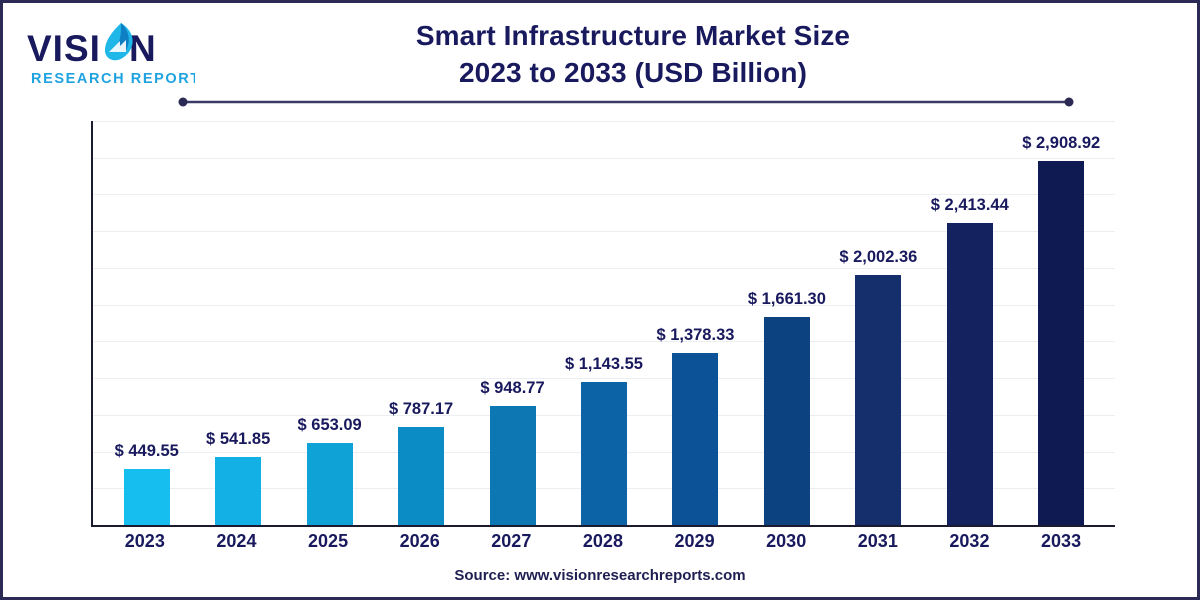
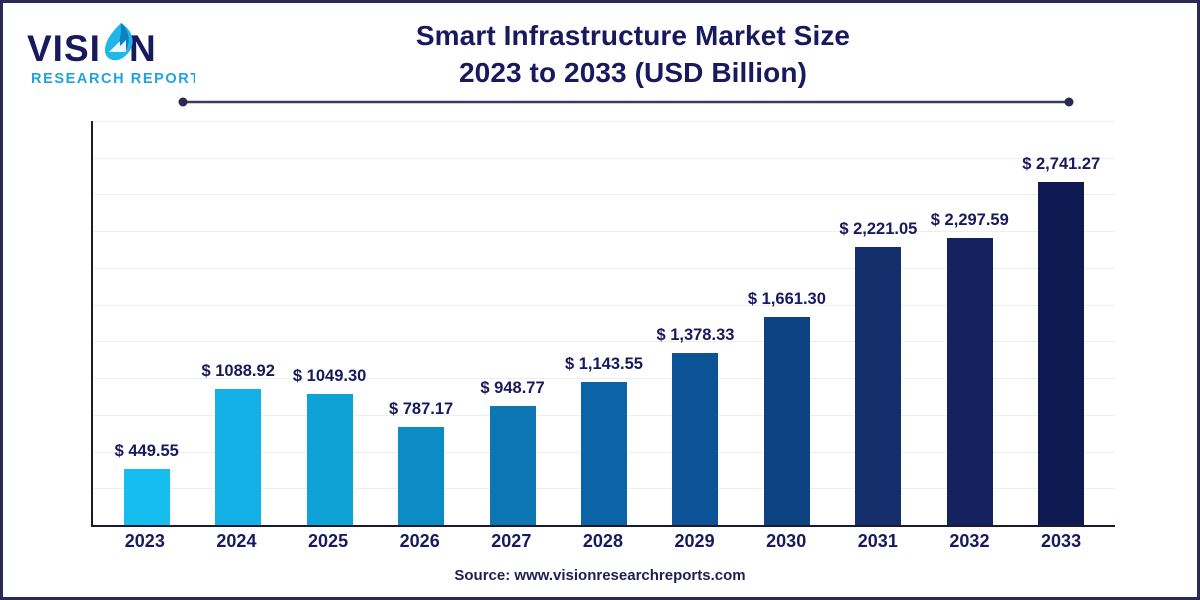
2024: 541.85 -> 1088.92
2025: 653.09 -> 1049.30
2031: 2,002.36 -> 2,221.05
2032: 2,413.44 -> 2,297.59
2033: 2,908.92 -> 2,741.27
